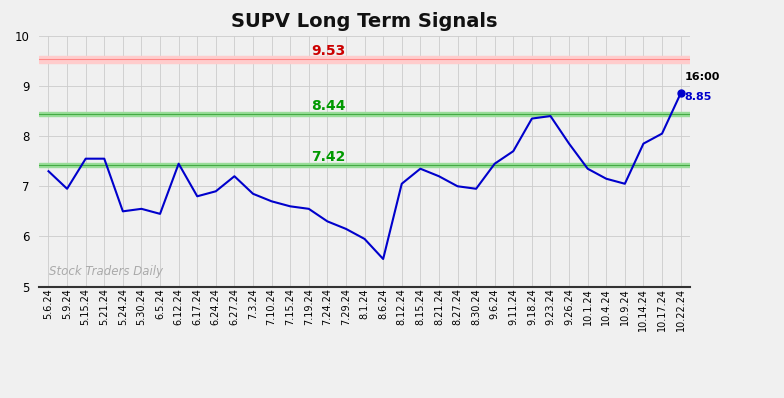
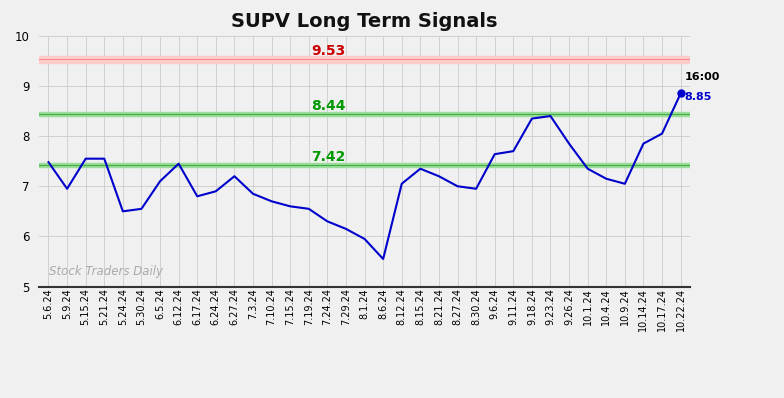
5.6.24: 7.30 -> 7.48
6.5.24: 6.45 -> 7.10
9.6.24: 7.45 -> 7.64
